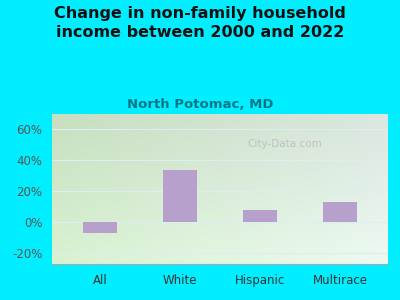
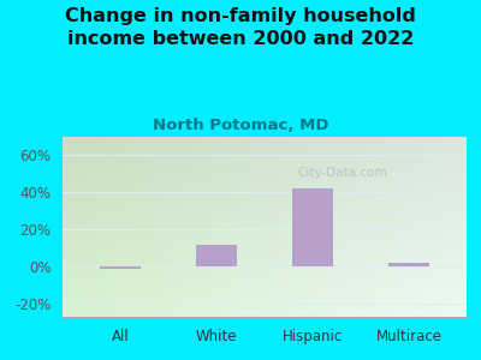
All: -7% -> -1%
White: 34% -> 12%
Hispanic: 8% -> 42%
Multirace: 13% -> 2%
